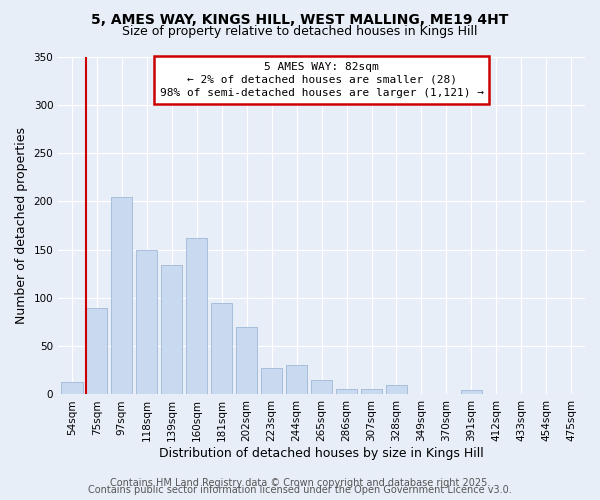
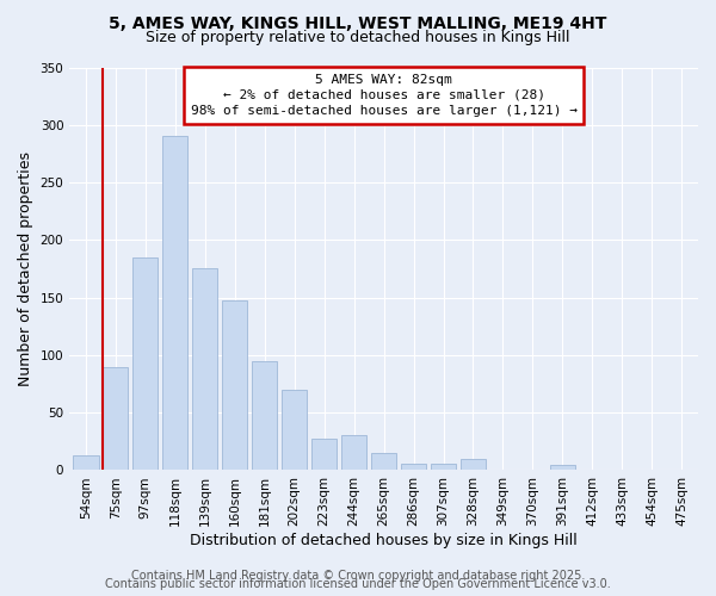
97sqm: 204 -> 185
118sqm: 150 -> 290
139sqm: 134 -> 176
160sqm: 162 -> 148
